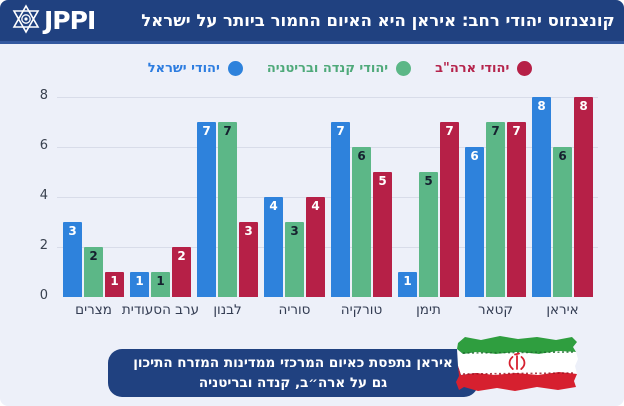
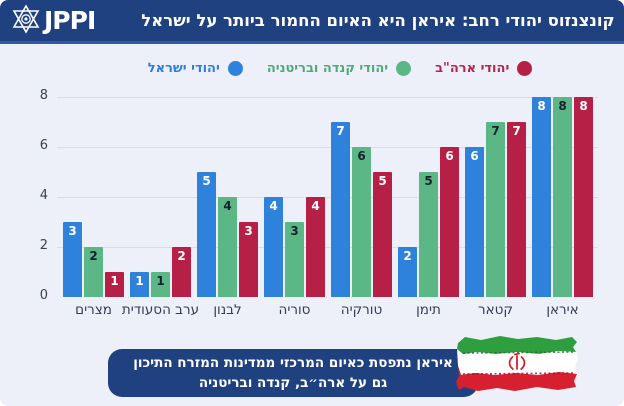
יהודי ישראל/לבנון: 7 -> 5
יהודי קנדה ובריטניה/לבנון: 7 -> 4
יהודי ישראל/תימן: 1 -> 2
יהודי ארה"ב/תימן: 7 -> 6
יהודי קנדה ובריטניה/איראן: 6 -> 8
